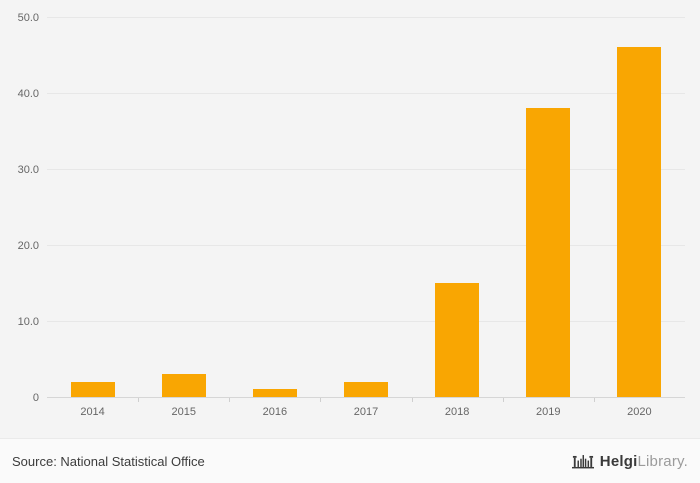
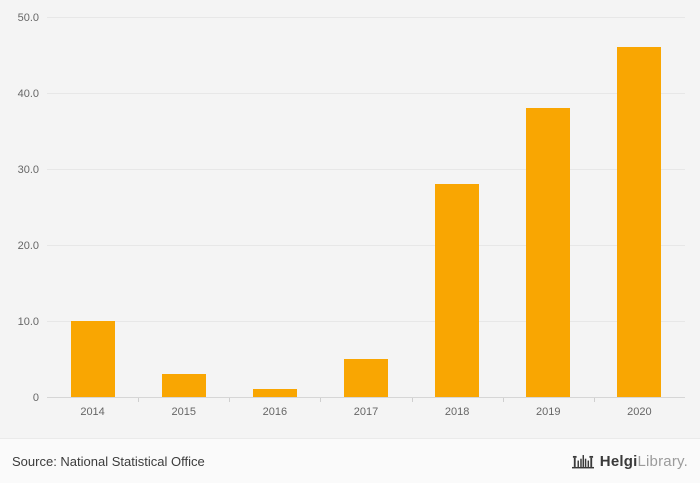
2014: 2 -> 10
2017: 2 -> 5
2018: 15 -> 28
